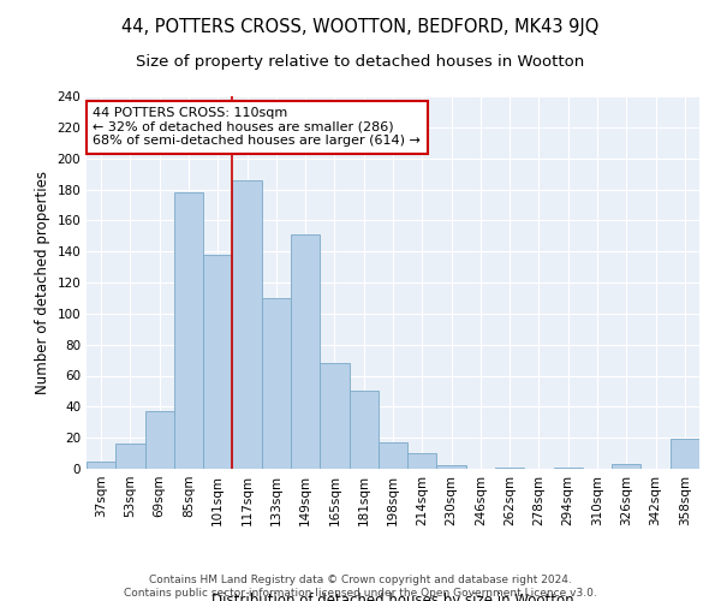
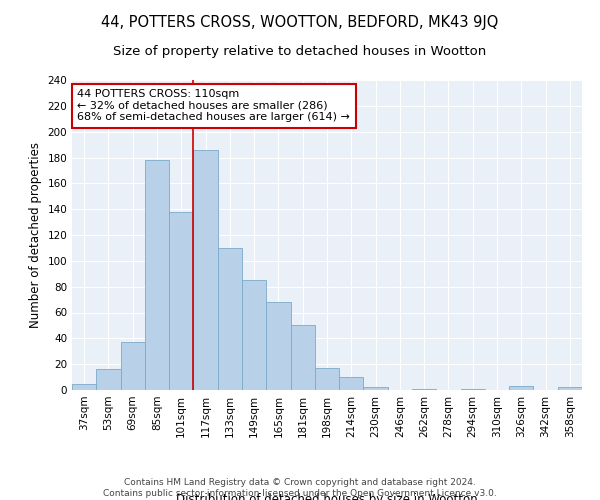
149sqm: 151 -> 85
358sqm: 19 -> 2
